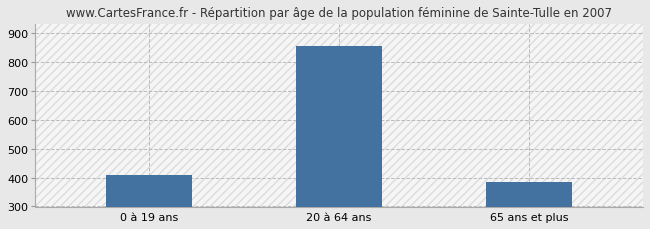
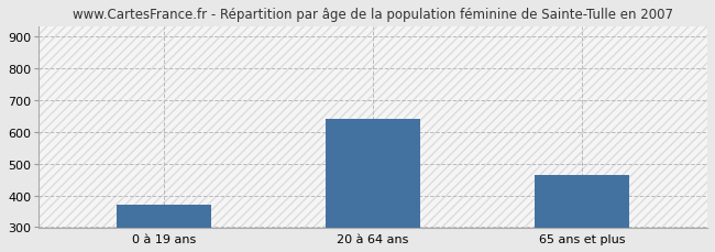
0 à 19 ans: 410 -> 370
20 à 64 ans: 855 -> 640
65 ans et plus: 383 -> 465
